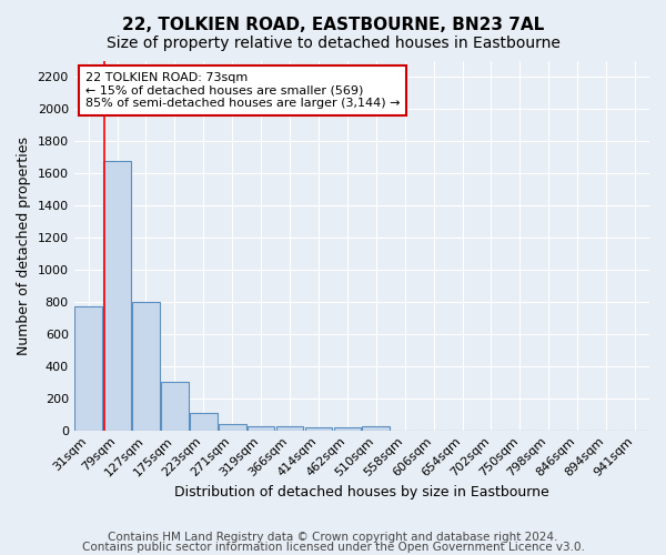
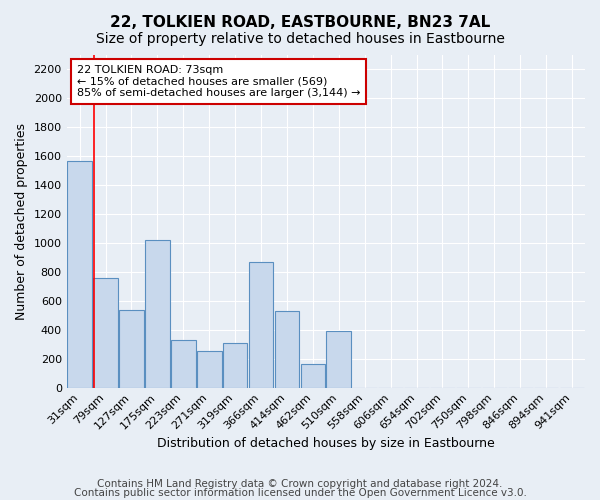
31sqm: 770 -> 1570
79sqm: 1680 -> 760
127sqm: 800 -> 540
175sqm: 300 -> 1020
223sqm: 110 -> 330
271sqm: 40 -> 250
319sqm: 30 -> 310
366sqm: 20 -> 870
414sqm: 20 -> 530
462sqm: 20 -> 160
510sqm: 20 -> 390
